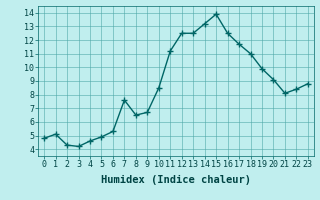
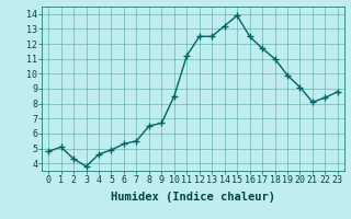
3: 4.2 -> 3.8
7: 7.6 -> 5.5
